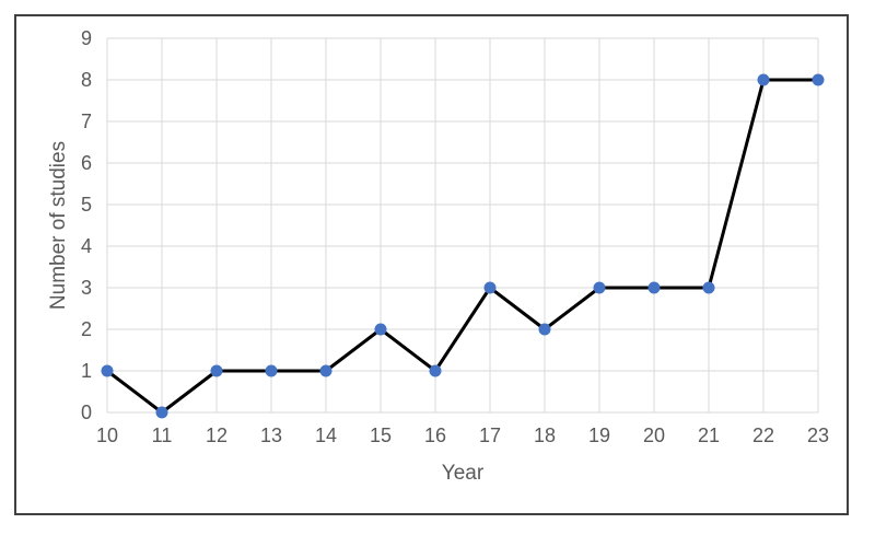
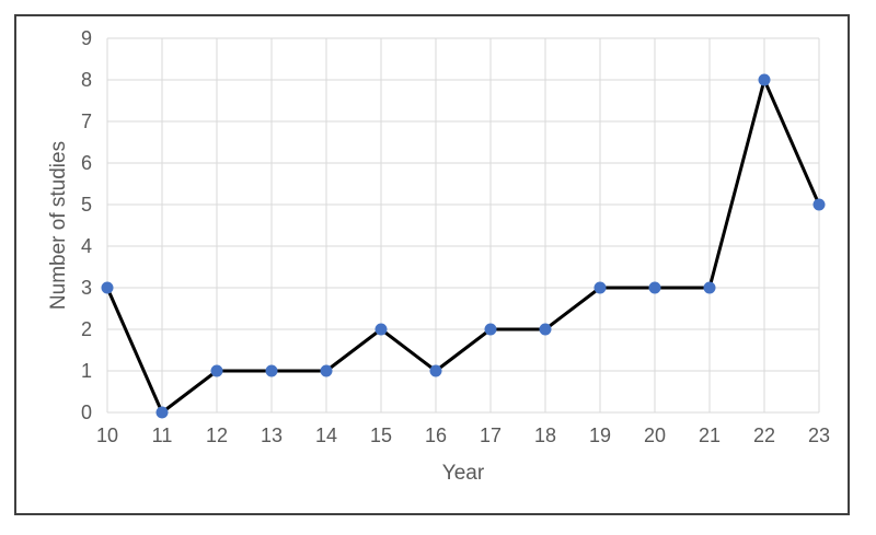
10: 1 -> 3
17: 3 -> 2
23: 8 -> 5
